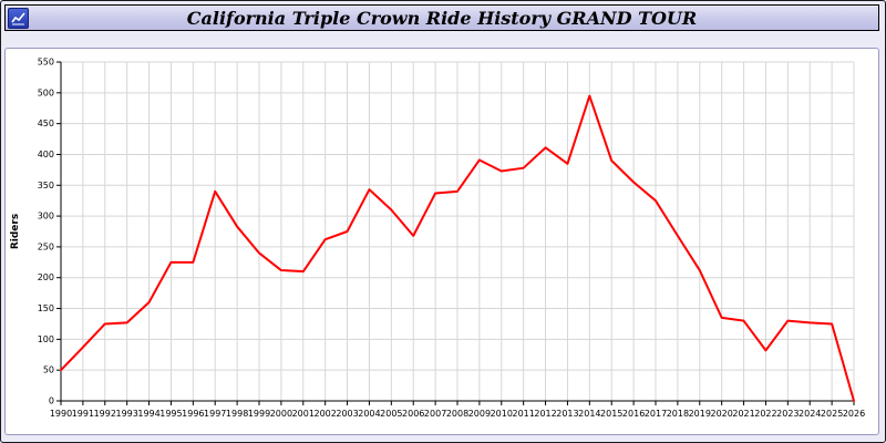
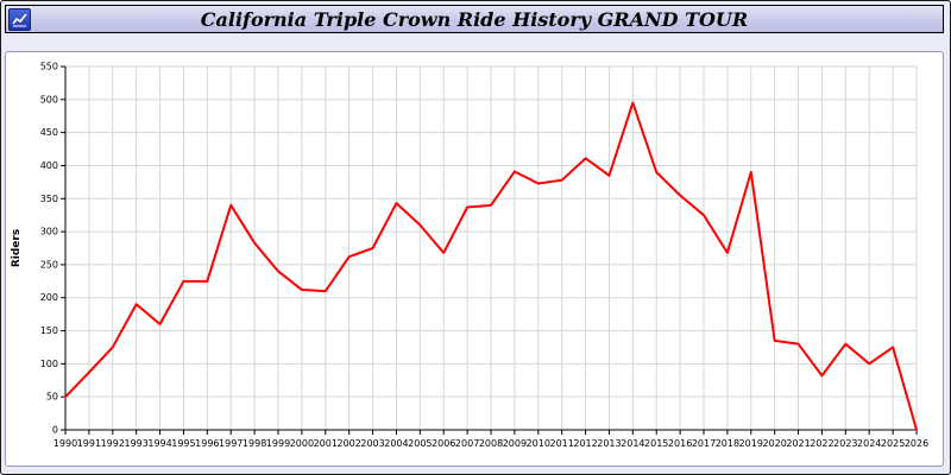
1993: 130 -> 190
2019: 210 -> 390
2024: 130 -> 100
